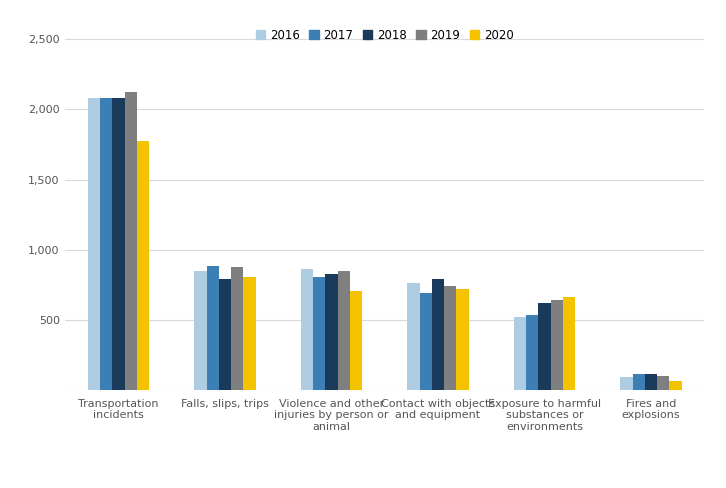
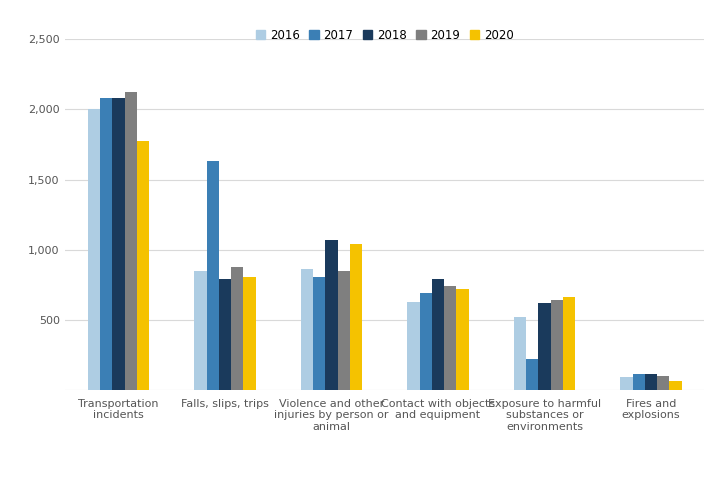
2016/Transportation incidents: 2,080 -> 2,000
2017/Falls, slips, trips: 890 -> 1,630
2018/Violence and other injuries by person or animal: 830 -> 1,070
2020/Violence and other injuries by person or animal: 700 -> 1,040
2016/Contact with objects and equipment: 760 -> 630
2017/Exposure to harmful substances or environments: 540 -> 220
